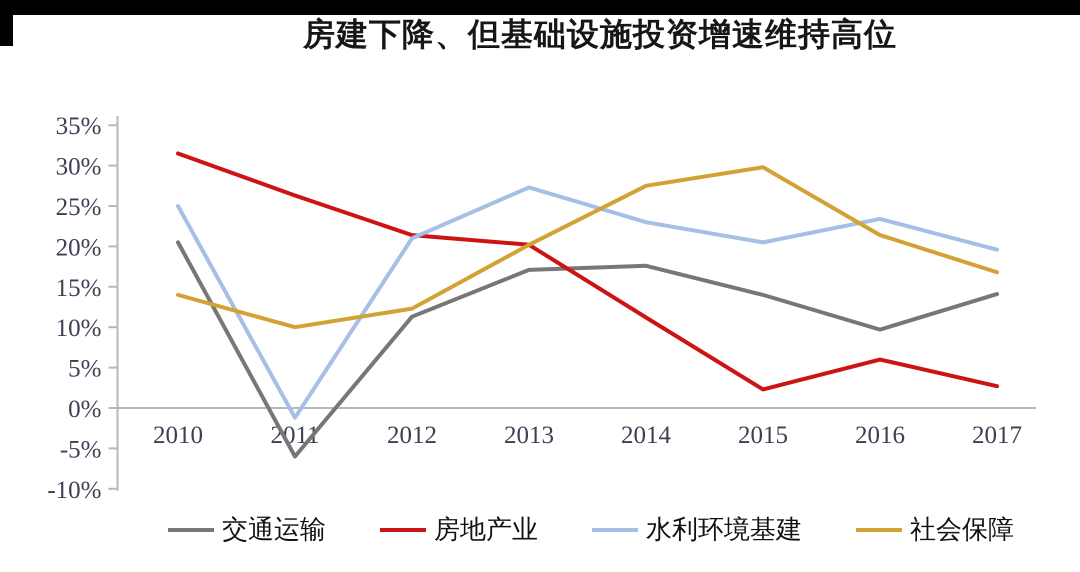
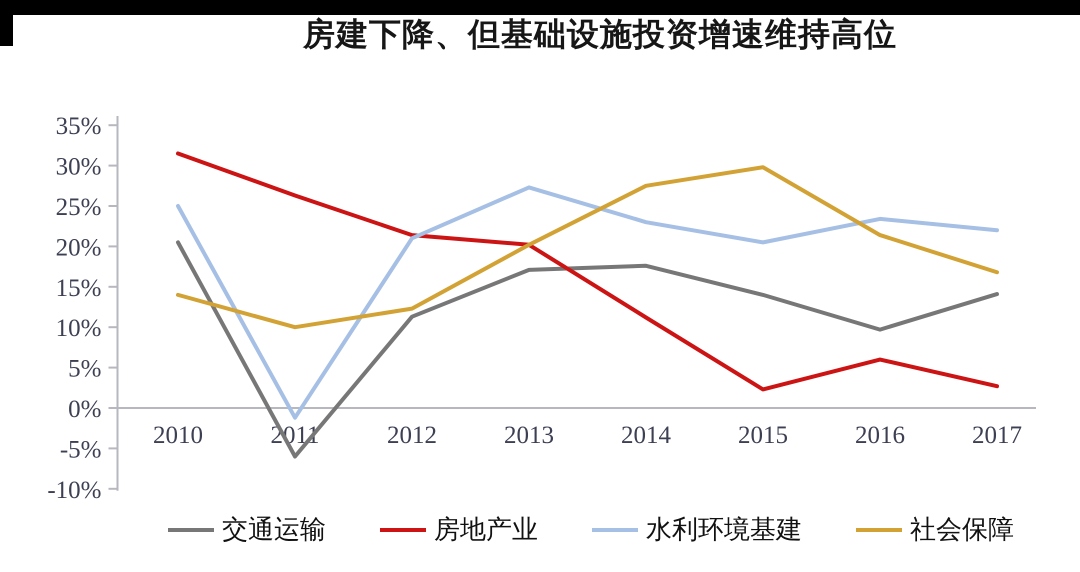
水利环境基建/2017: 20% -> 22%
